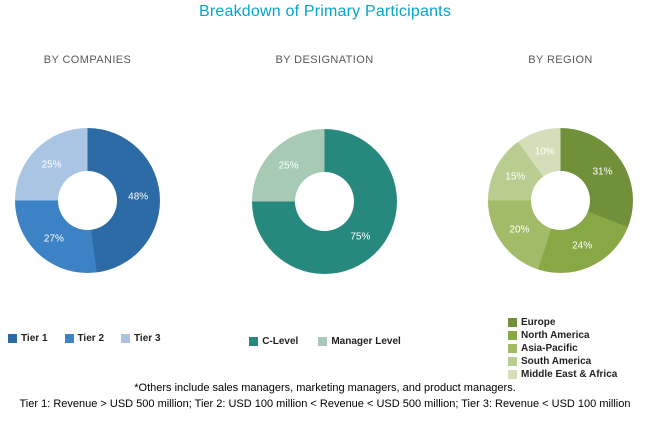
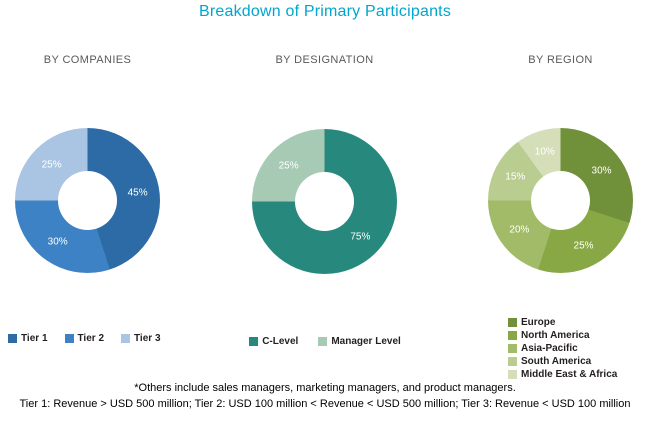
BY COMPANIES/Tier 1: 48% -> 45%
BY COMPANIES/Tier 2: 27% -> 30%
BY REGION/Europe: 31% -> 30%
BY REGION/North America: 24% -> 25%
